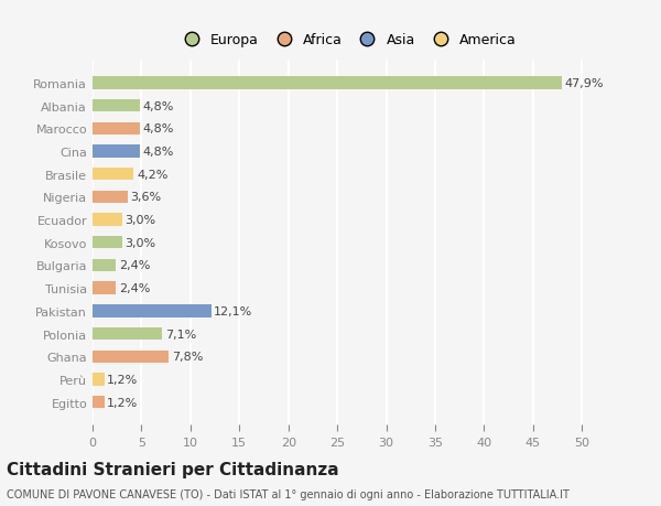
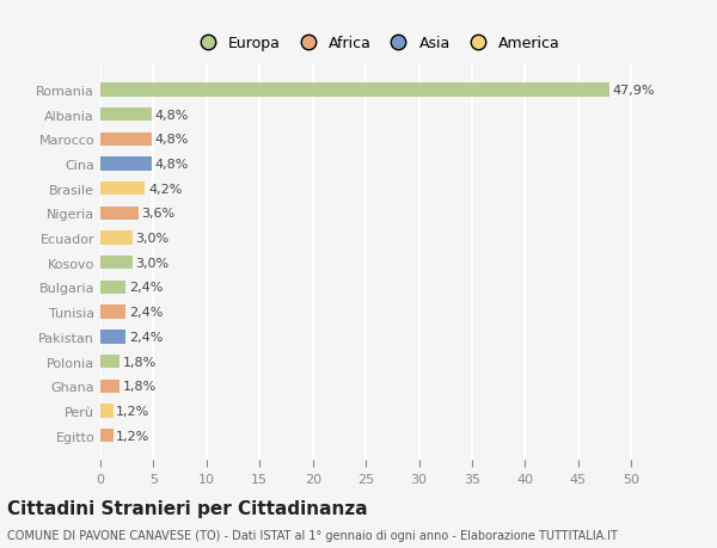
Pakistan: 12,1% -> 2,4%
Polonia: 7,1% -> 1,8%
Ghana: 7,8% -> 1,8%
